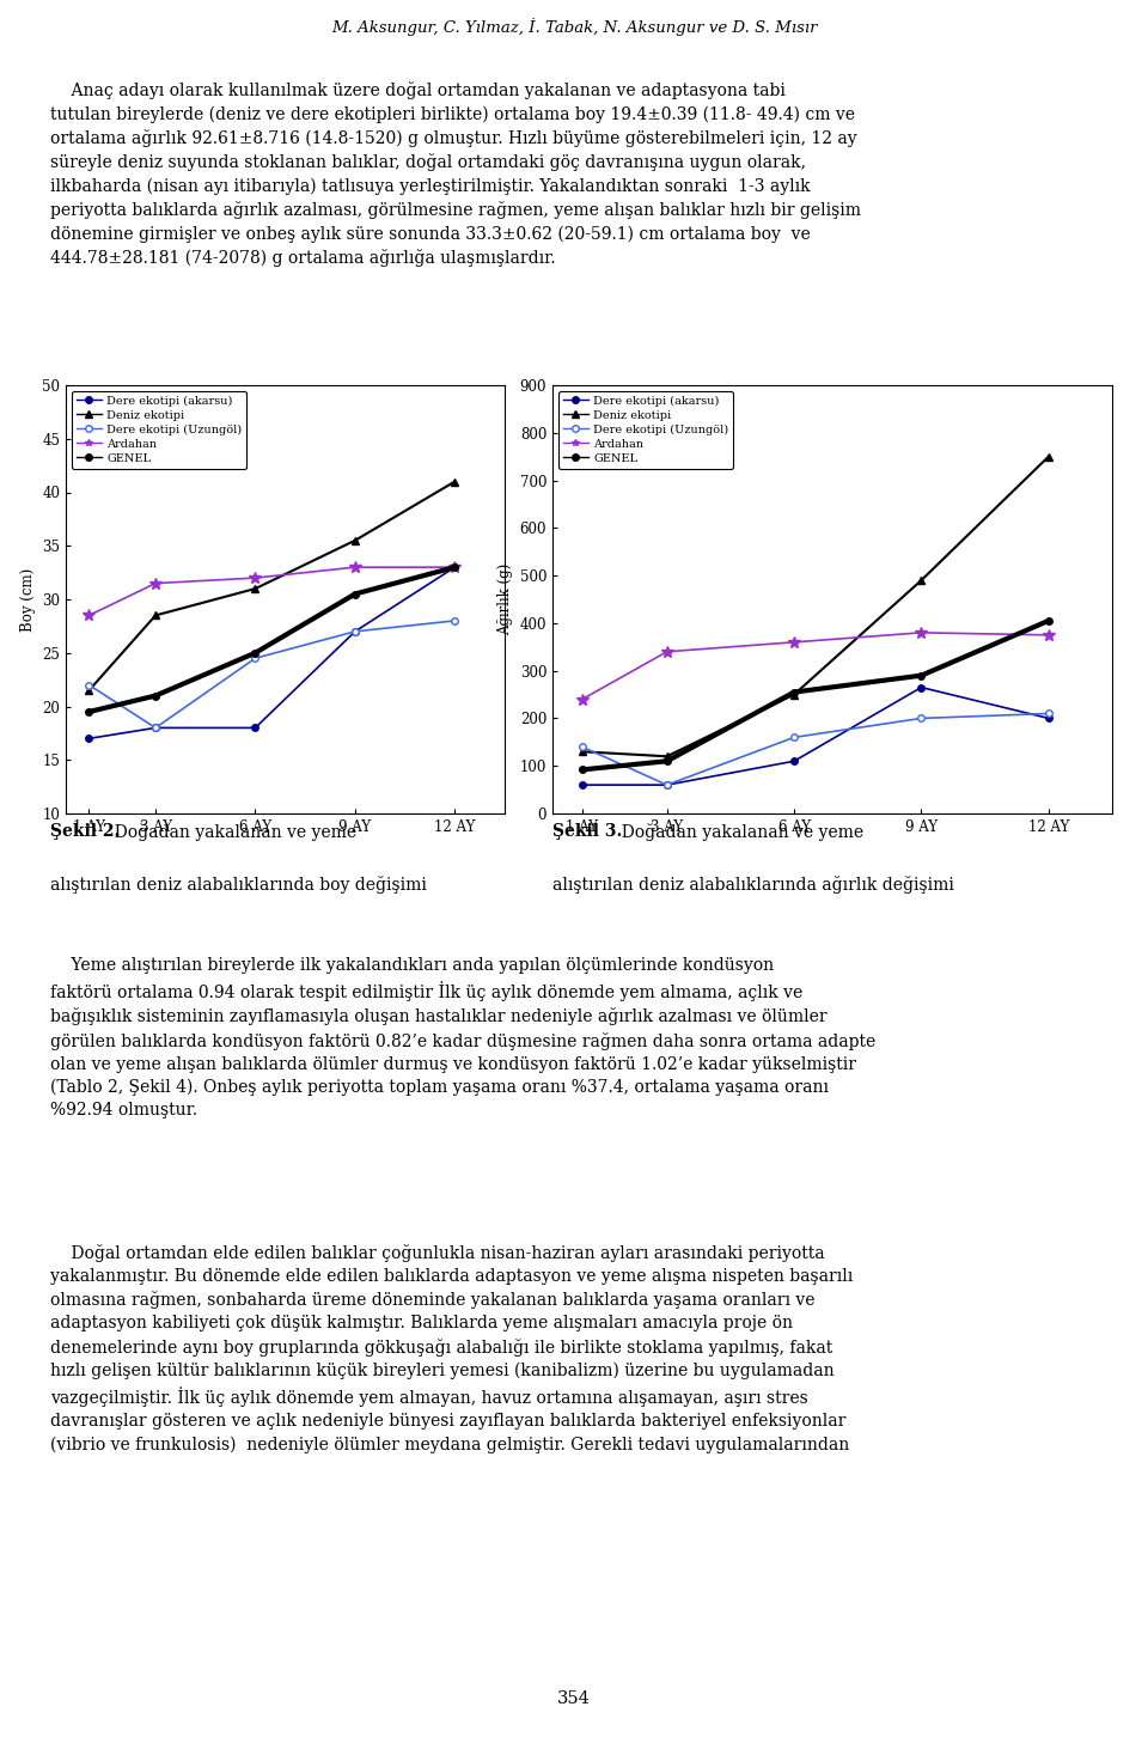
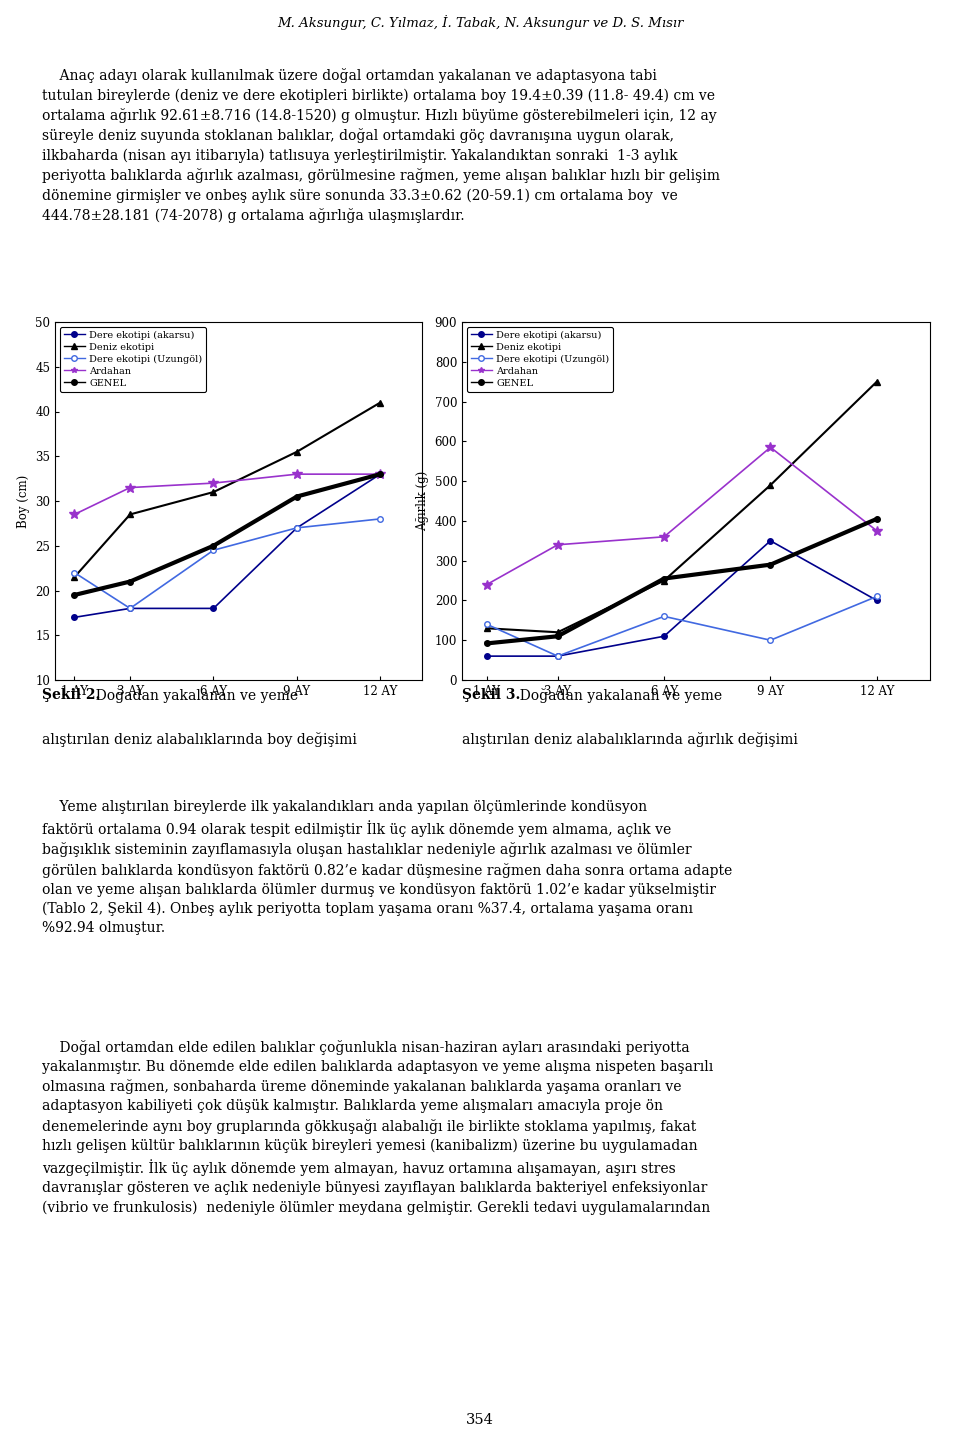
Dere ekotipi (akarsu)/9 AY: 265 -> 350
Dere ekotipi (Uzungöl)/9 AY: 200 -> 100
Ardahan/9 AY: 380 -> 585
